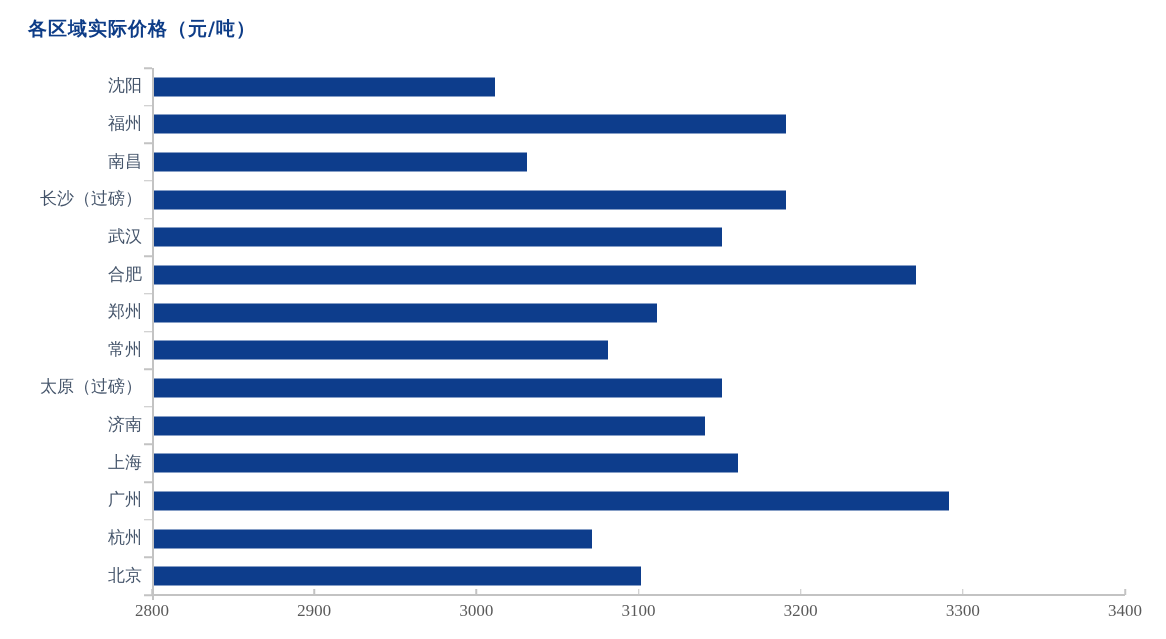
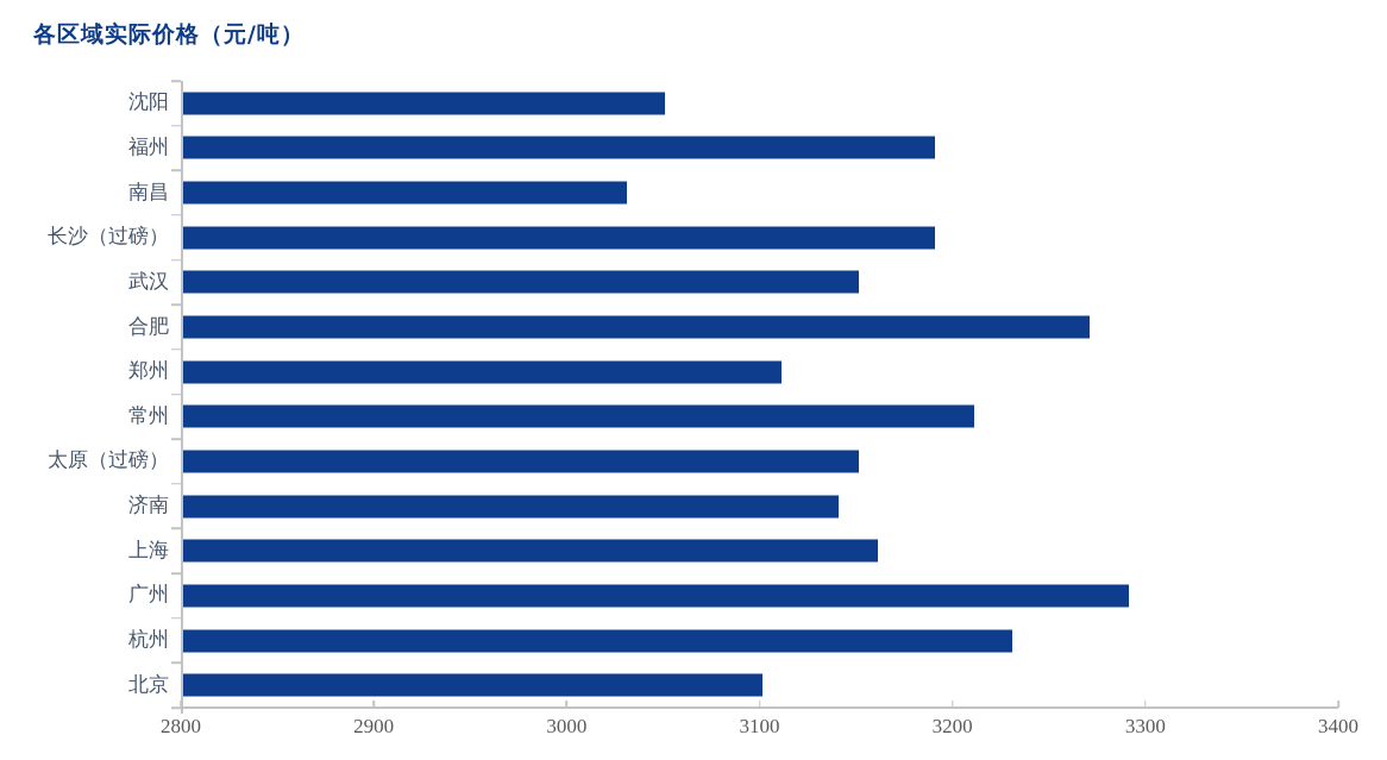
沈阳: 3010 -> 3050
常州: 3080 -> 3210
杭州: 3070 -> 3230
